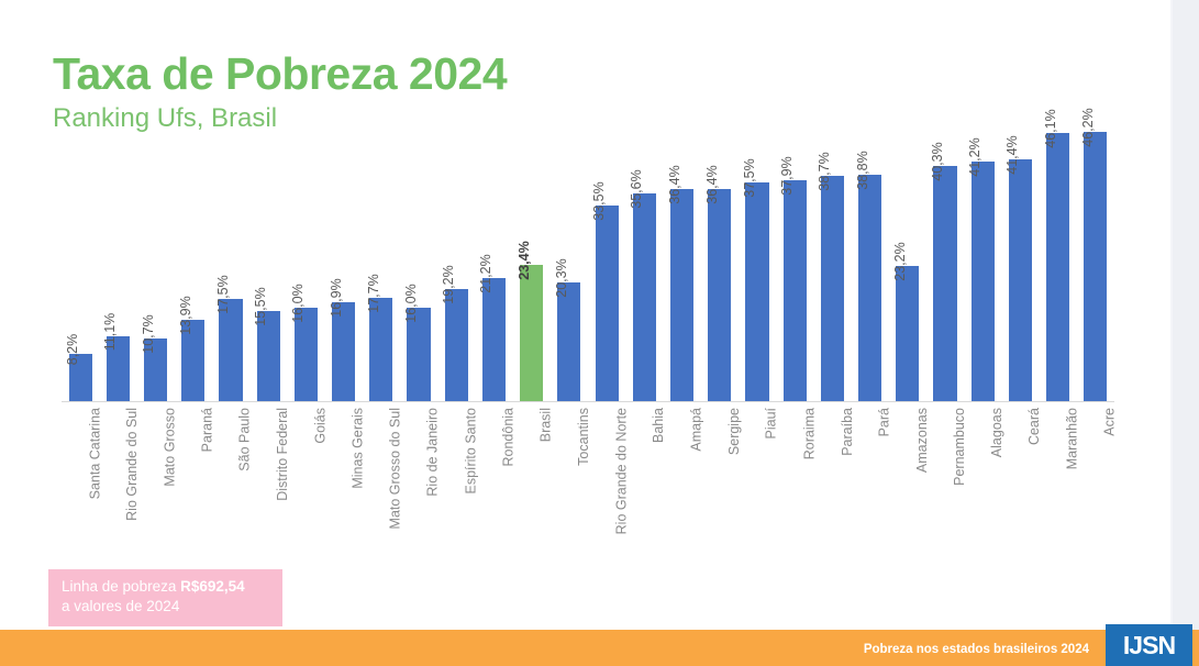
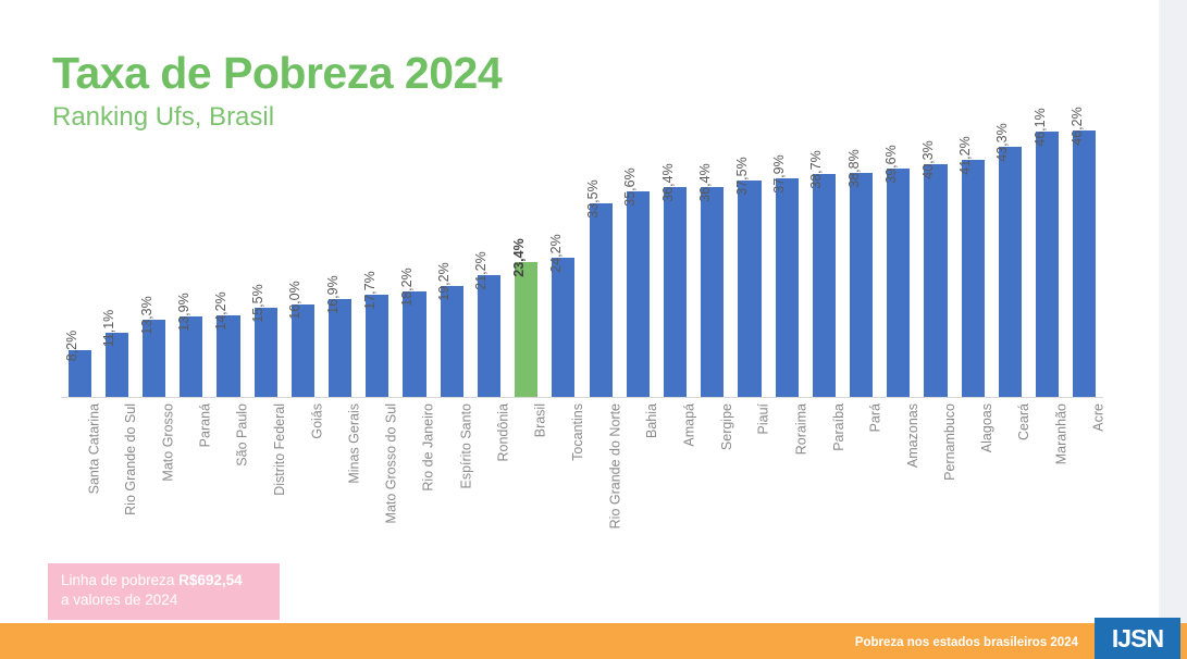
Mato Grosso: 10,7% -> 13,3%
São Paulo: 17,5% -> 14,2%
Rio de Janeiro: 16,0% -> 18,2%
Tocantins: 20,3% -> 24,2%
Amazonas: 23,2% -> 39,6%
Ceará: 41,4% -> 43,3%
